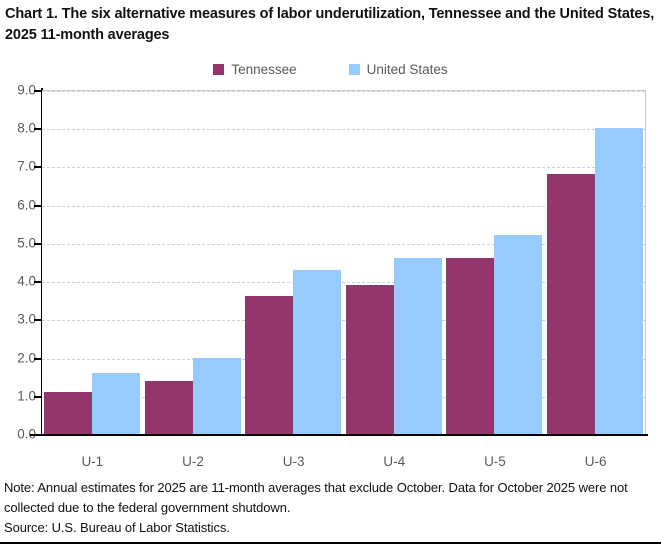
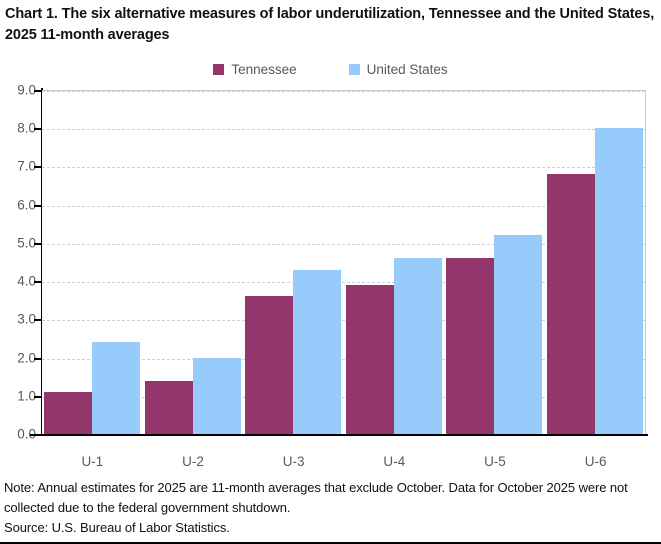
United States/U-1: 1.6 -> 2.4
